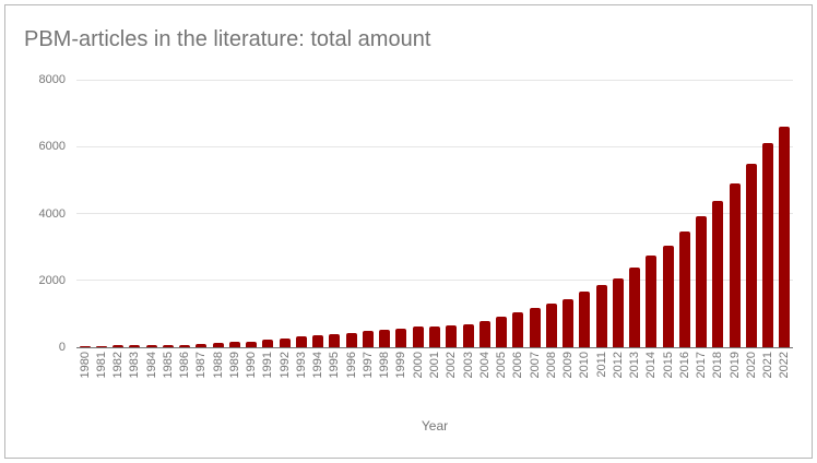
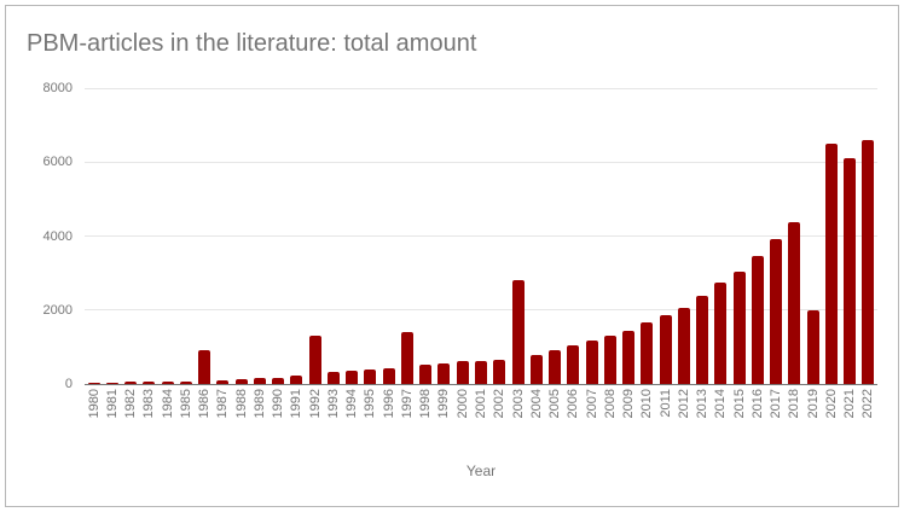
1986: 100 -> 900
1992: 300 -> 1300
1997: 500 -> 1400
2003: 700 -> 2800
2019: 4900 -> 2000
2020: 5500 -> 6500
